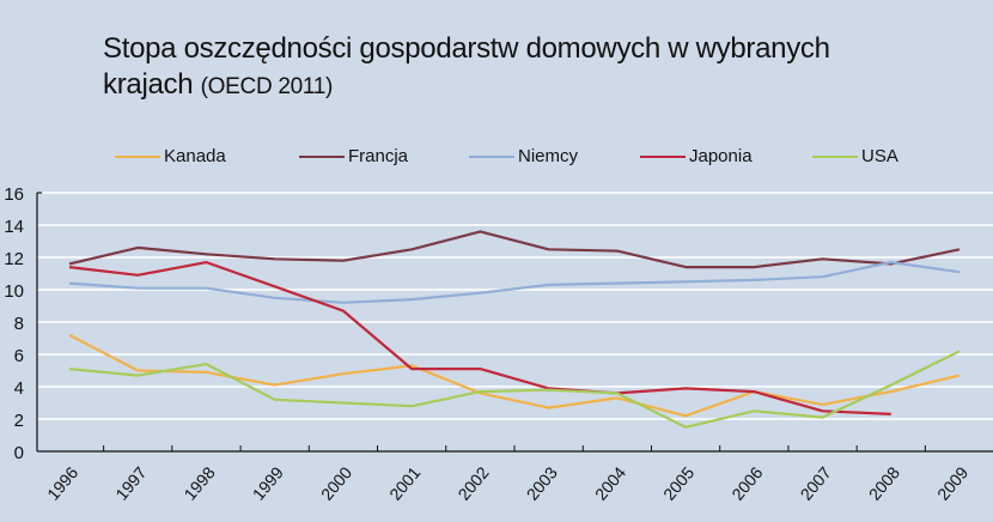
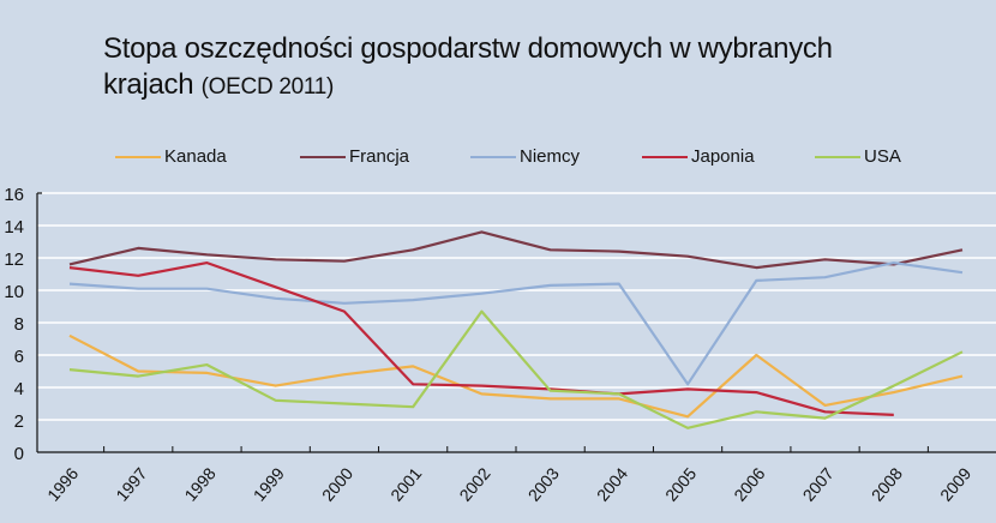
Japonia/2001: 5.1 -> 4.2
Japonia/2002: 5.1 -> 4.1
USA/2002: 3.7 -> 8.7
Kanada/2003: 2.7 -> 3.3
Francja/2005: 11.4 -> 12.1
Niemcy/2005: 10.5 -> 4.2
Kanada/2006: 3.7 -> 6.0
